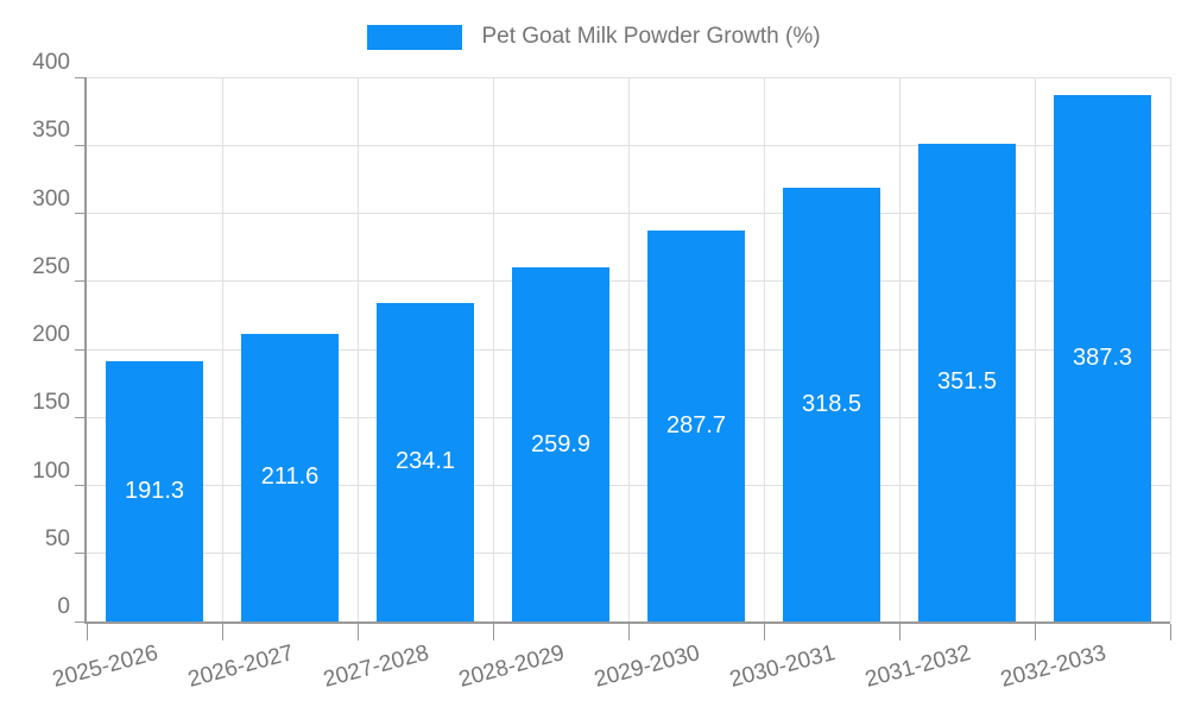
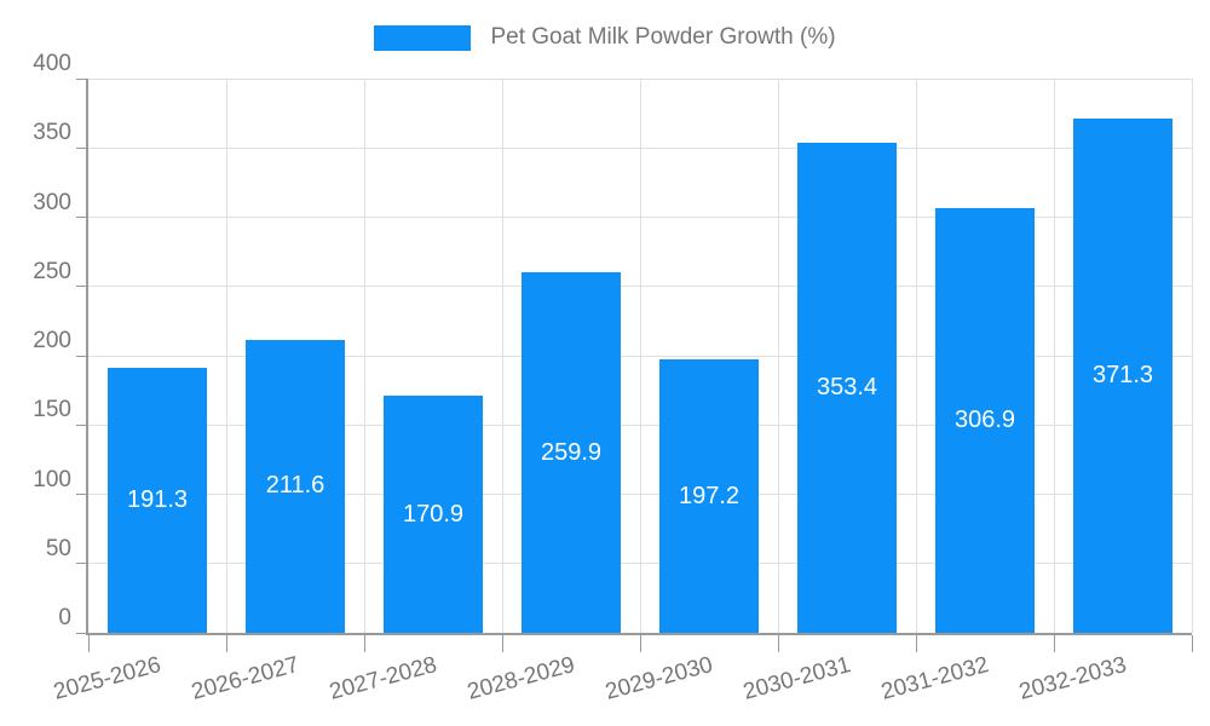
2027-2028: 234.1 -> 170.9
2029-2030: 287.7 -> 197.2
2030-2031: 318.5 -> 353.4
2031-2032: 351.5 -> 306.9
2032-2033: 387.3 -> 371.3
